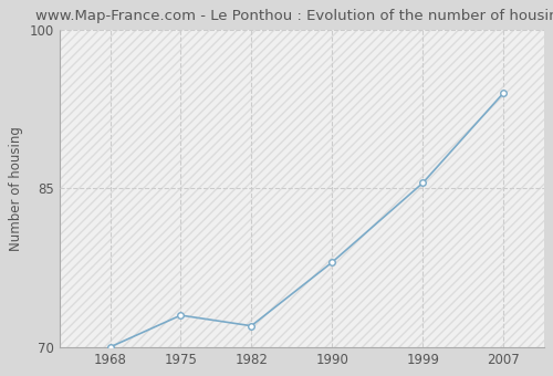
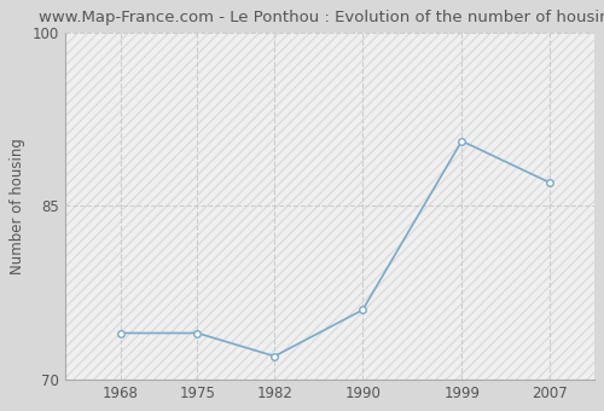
1968: 70.0 -> 74.0
1975: 73.0 -> 74.0
1990: 78.0 -> 76.0
1999: 85.5 -> 90.6
2007: 94.0 -> 87.0
